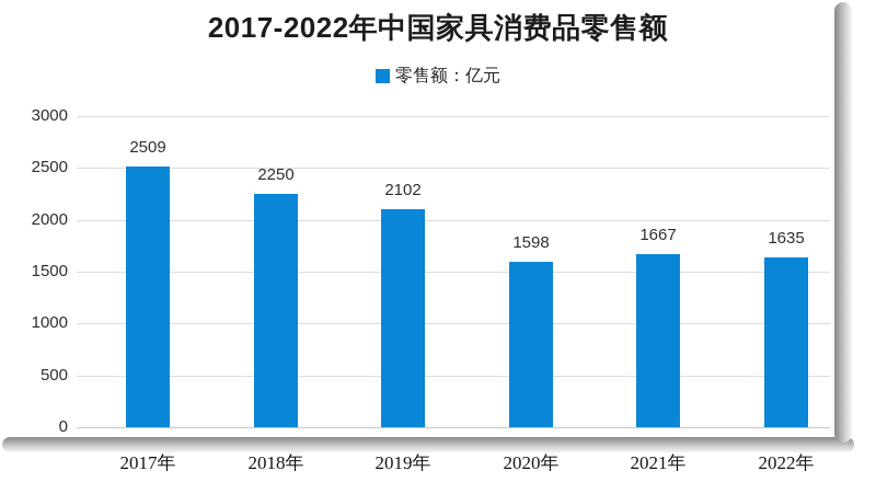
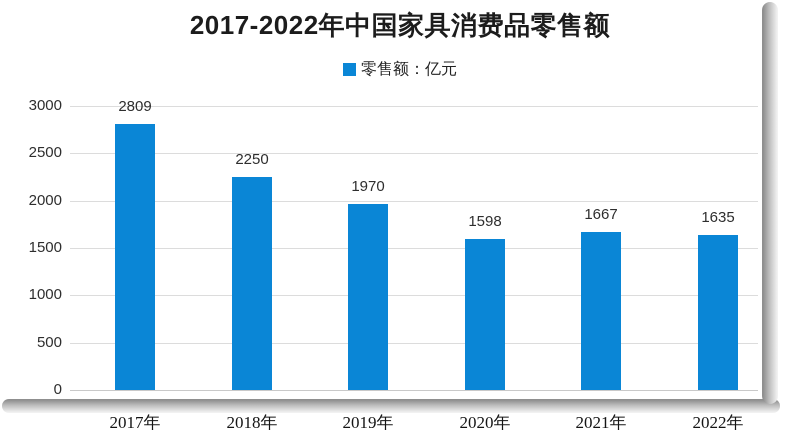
2017年: 2509 -> 2809
2019年: 2102 -> 1970
